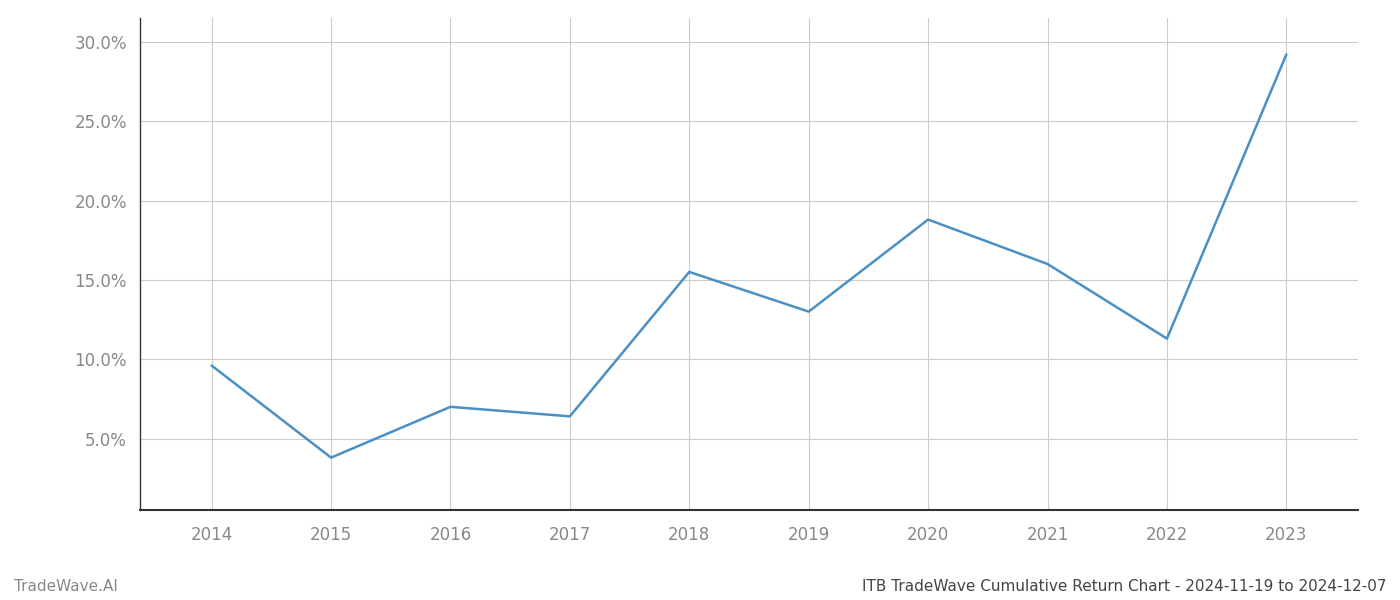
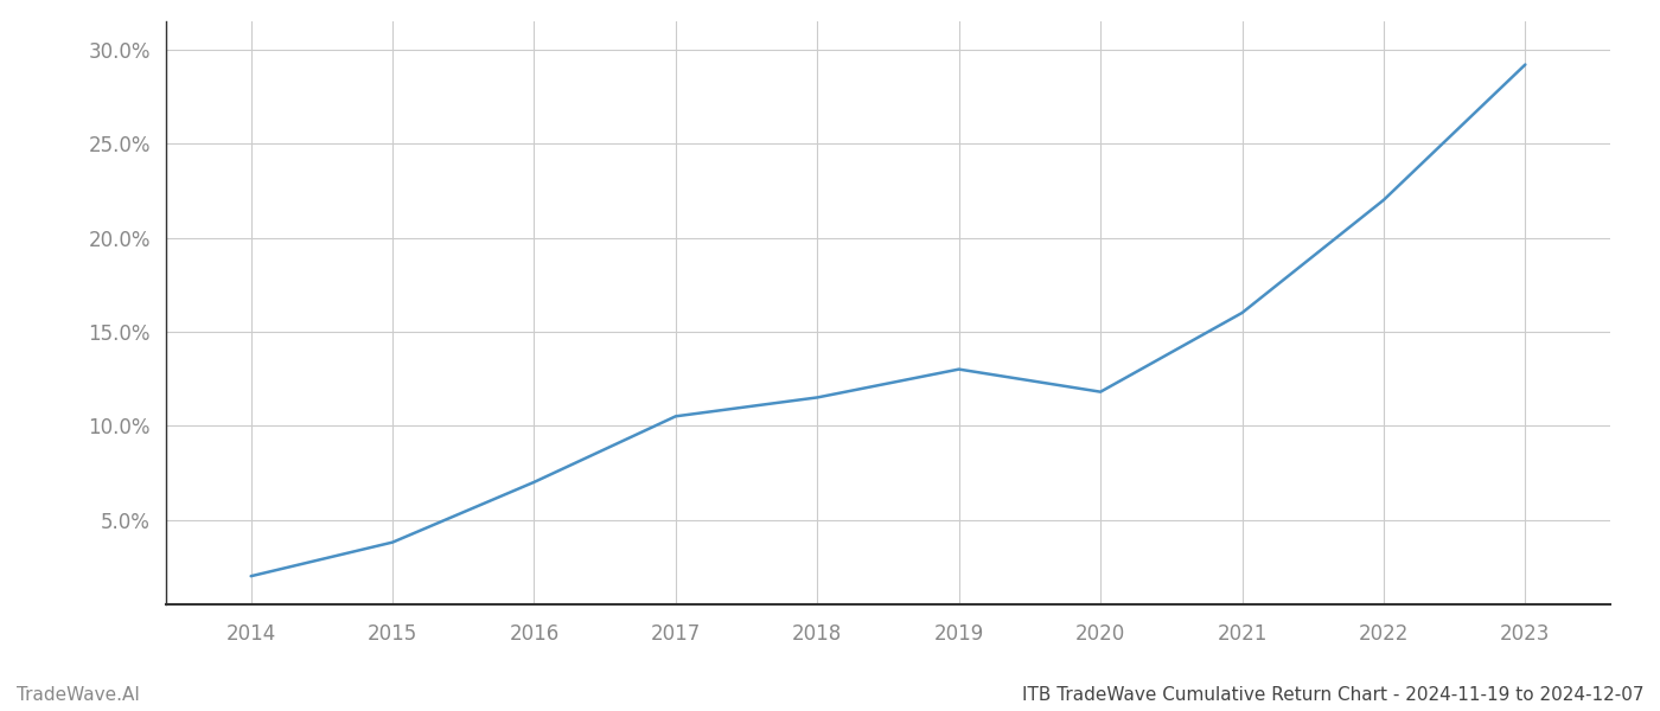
2014: 9.6% -> 2.0%
2017: 6.4% -> 10.5%
2018: 15.5% -> 11.5%
2020: 18.8% -> 11.8%
2022: 11.3% -> 22.0%
